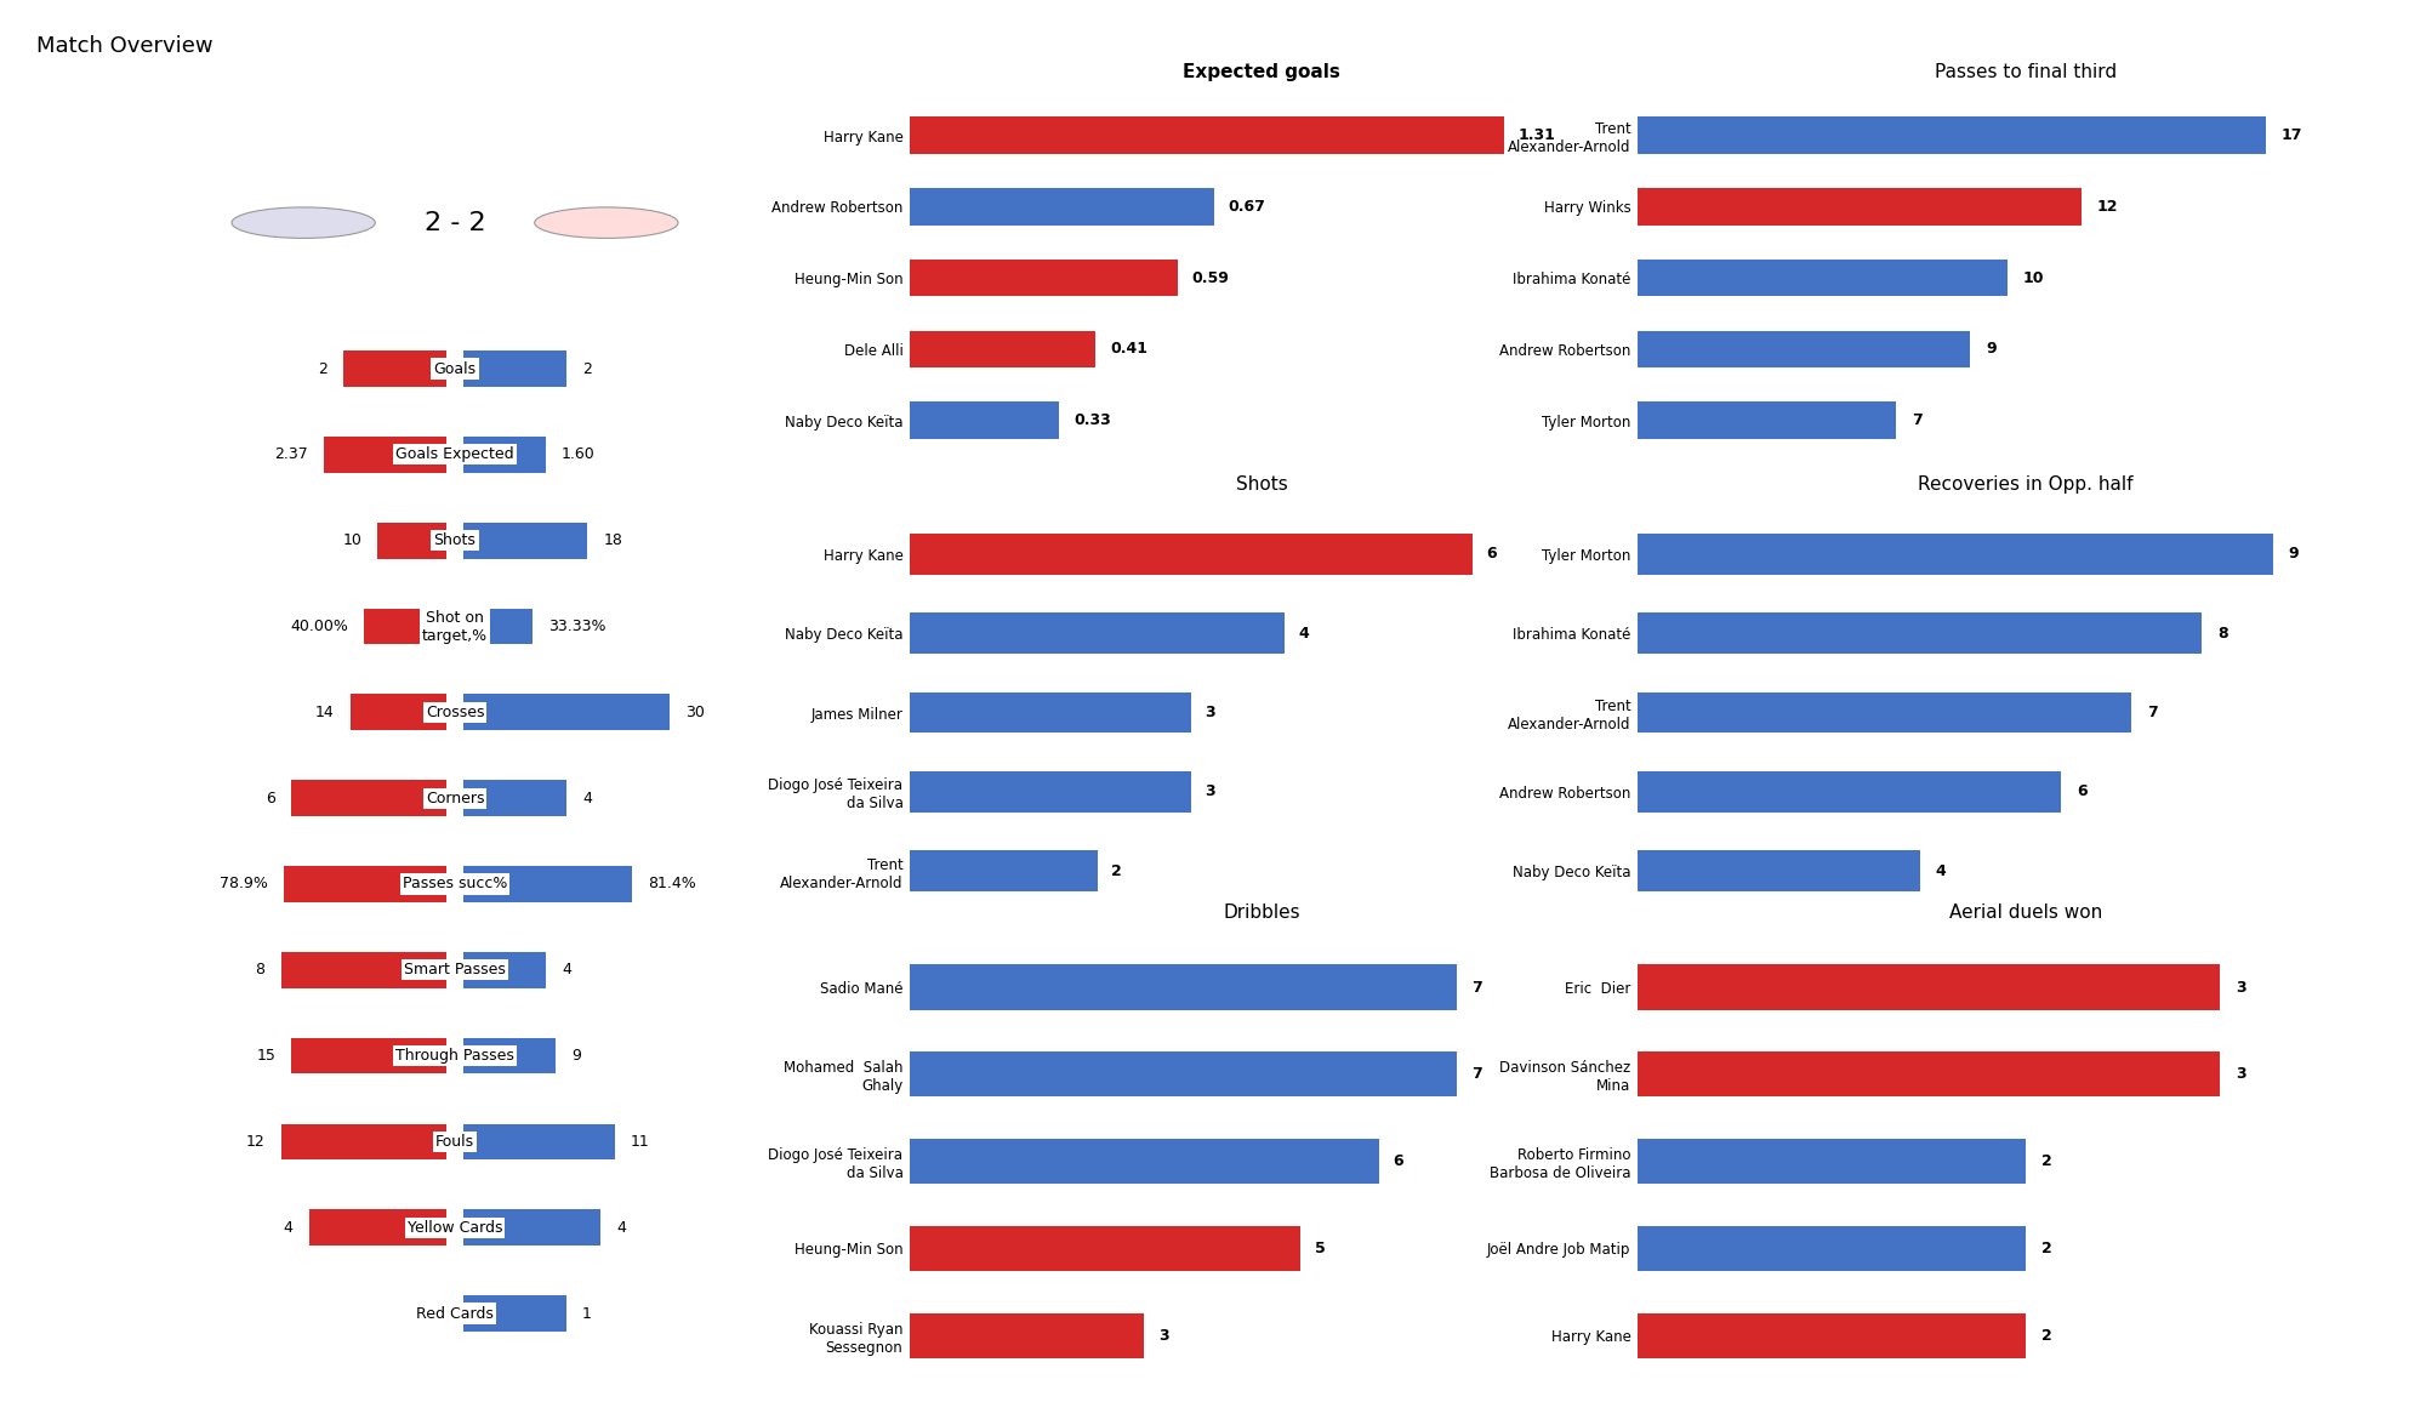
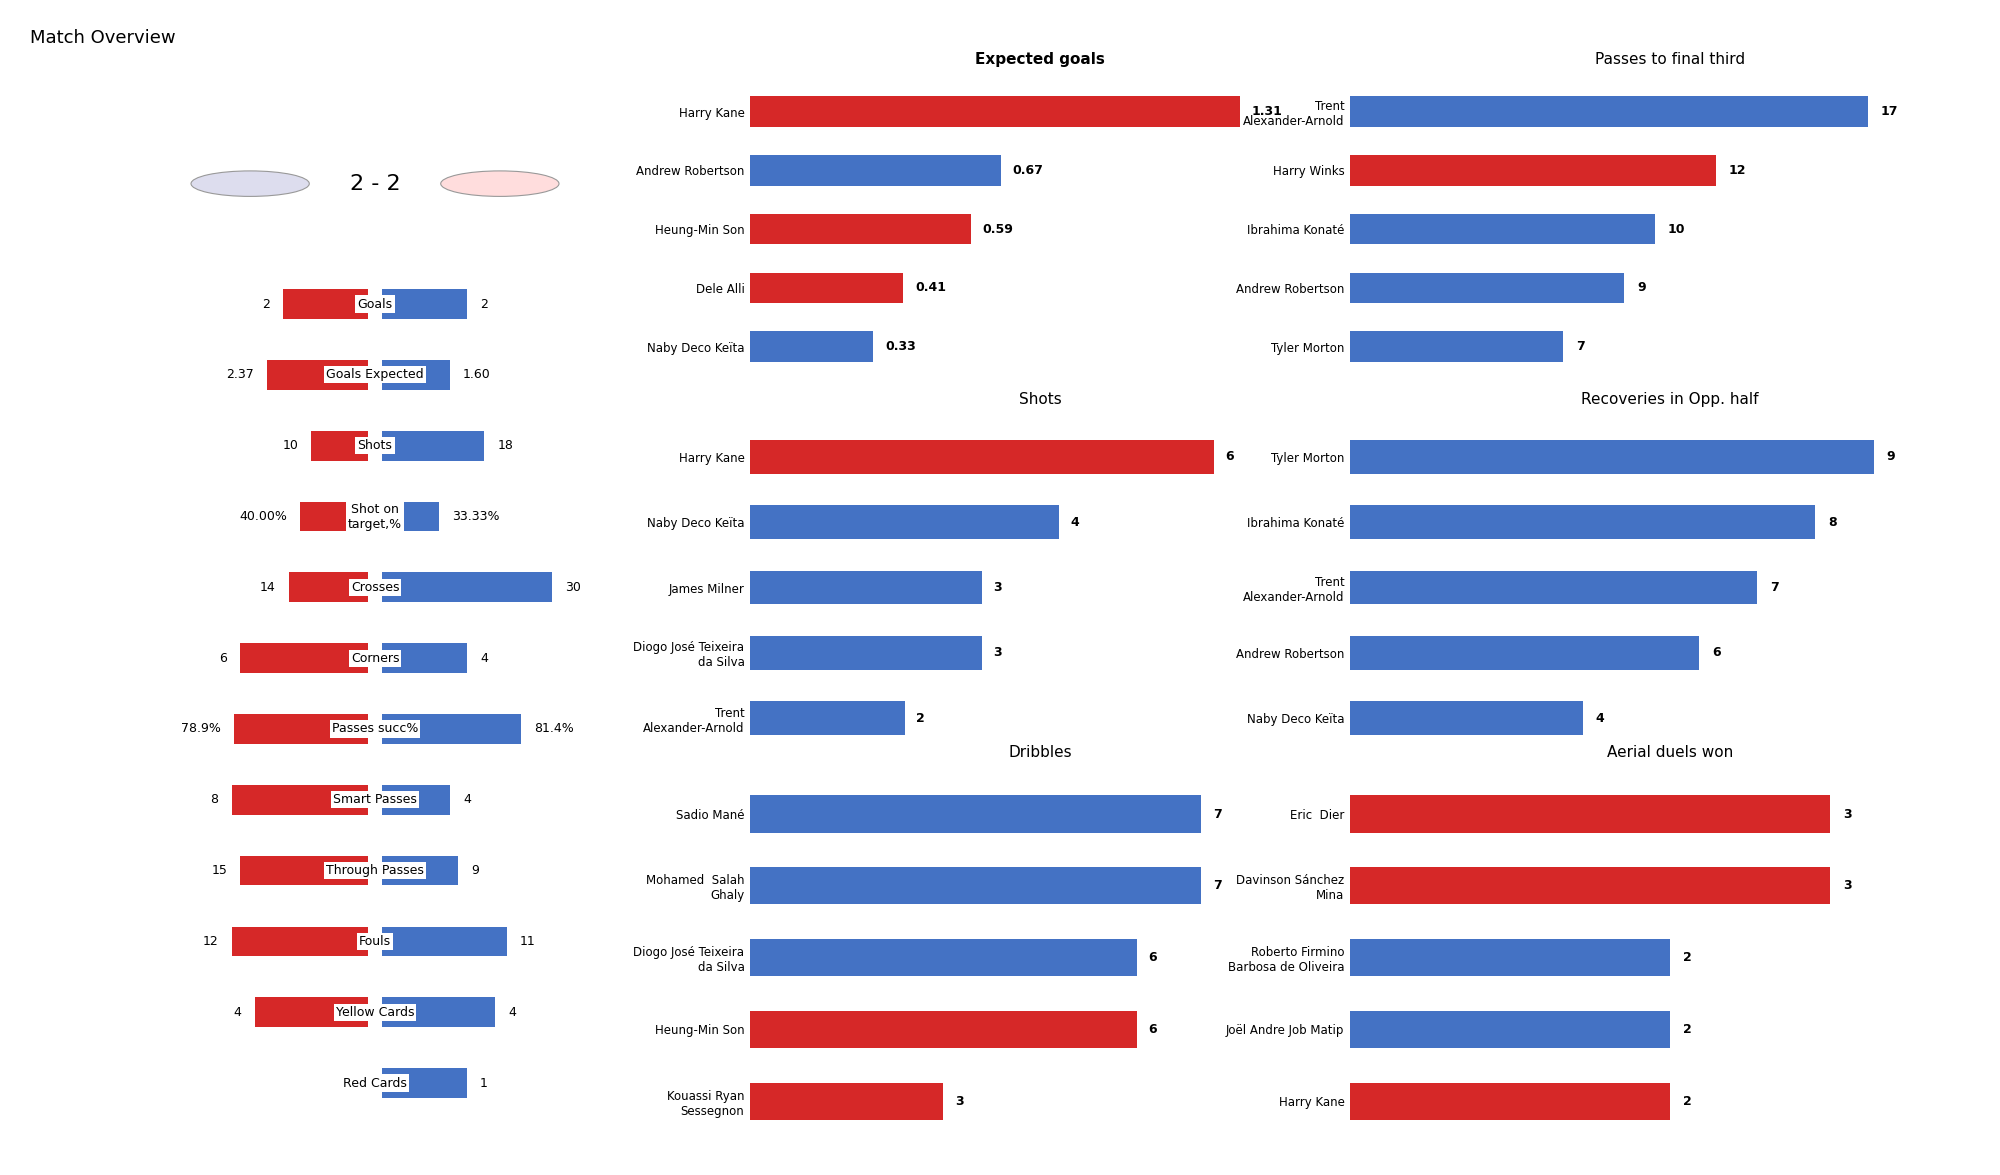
Dribbles/Heung-Min Son: 5 -> 6
